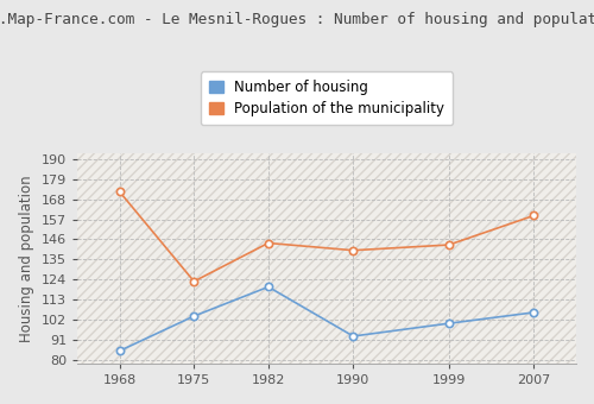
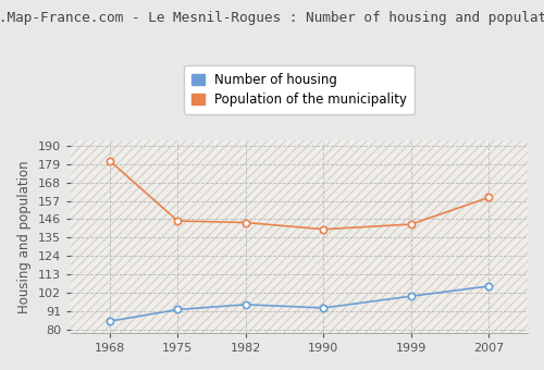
Population of the municipality/1968: 172 -> 181
Number of housing/1975: 104 -> 92
Population of the municipality/1975: 123 -> 145
Number of housing/1982: 120 -> 95
